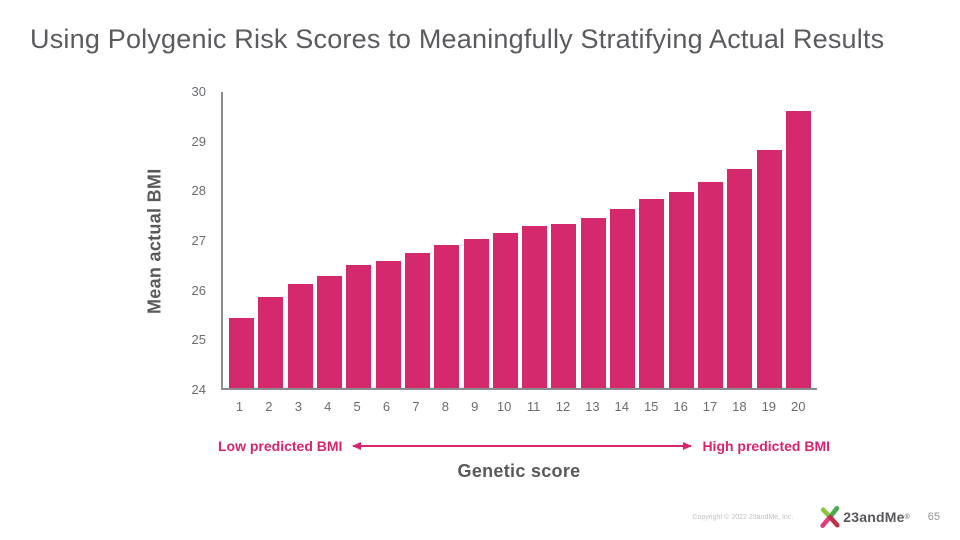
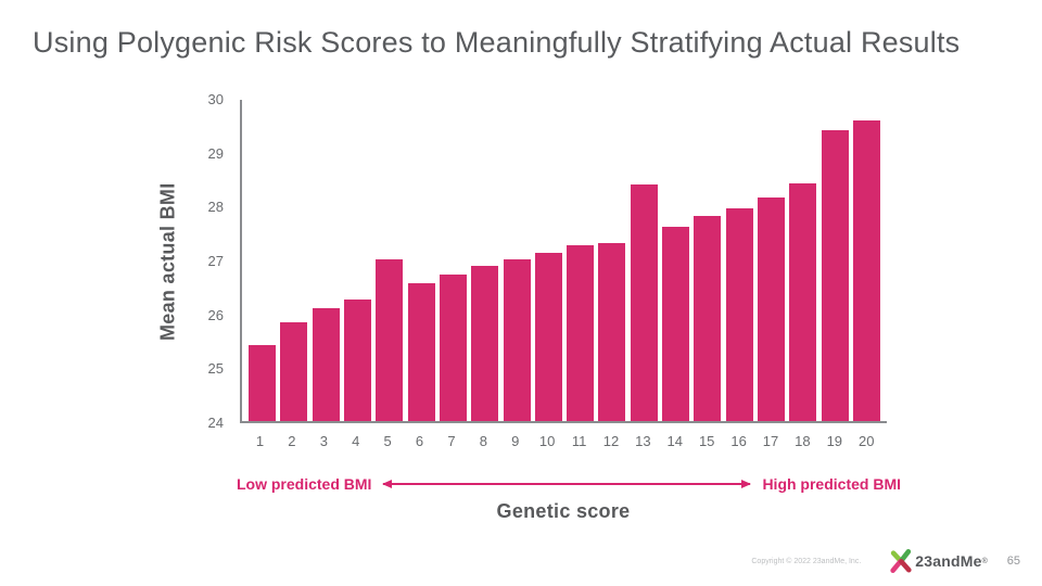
5: 26.5 -> 27.0
13: 27.4 -> 28.4
19: 28.8 -> 29.4
